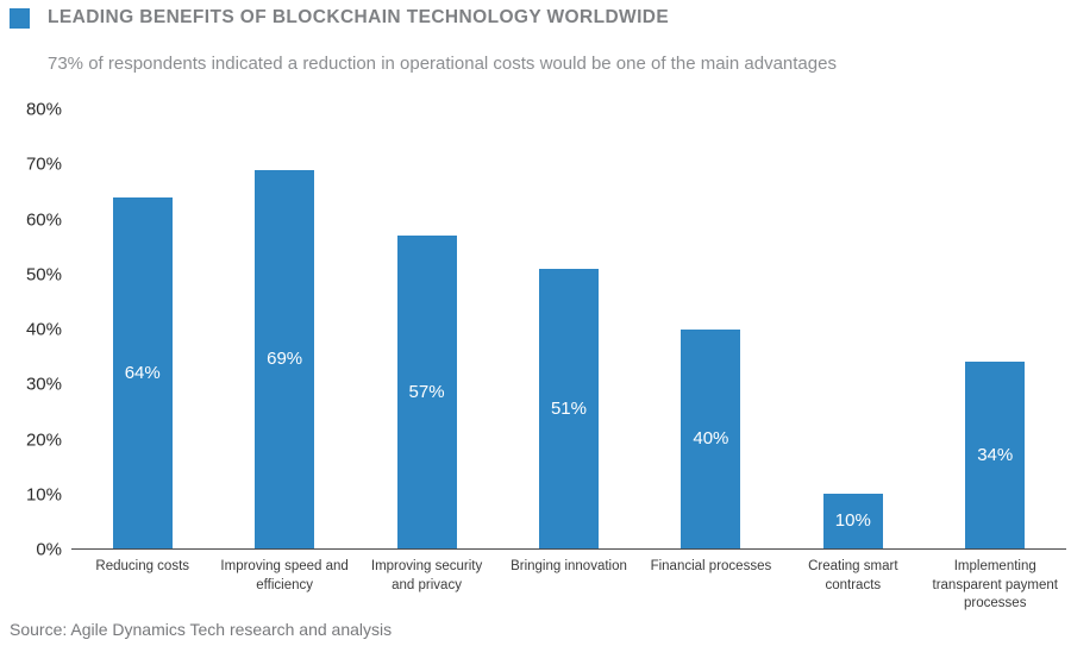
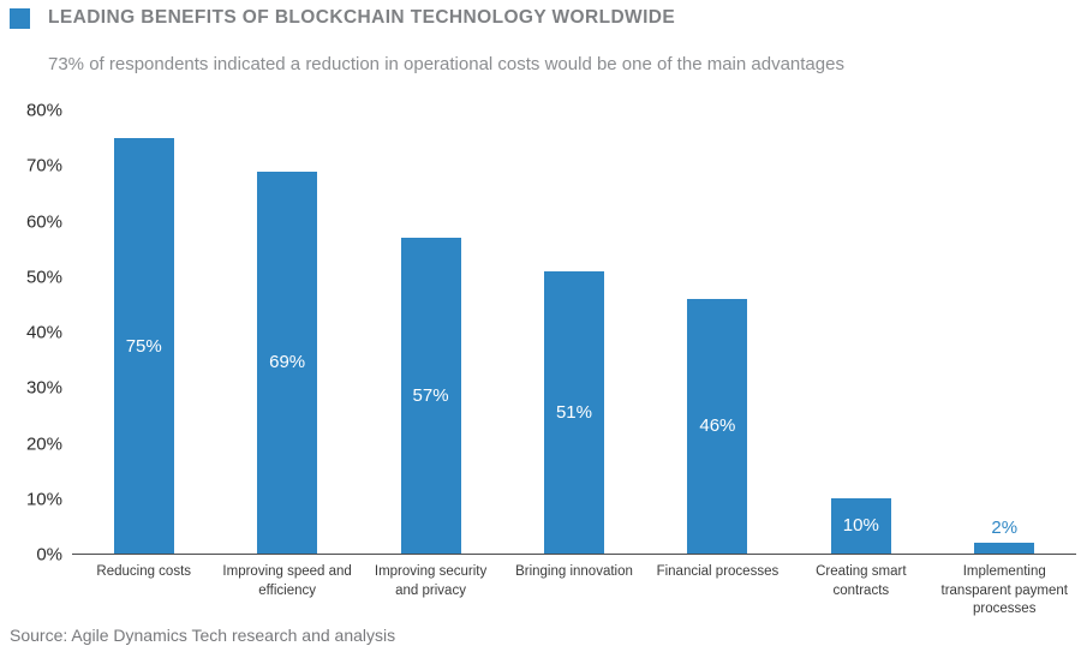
Reducing costs: 64% -> 75%
Financial processes: 40% -> 46%
Implementing transparent payment processes: 34% -> 2%
